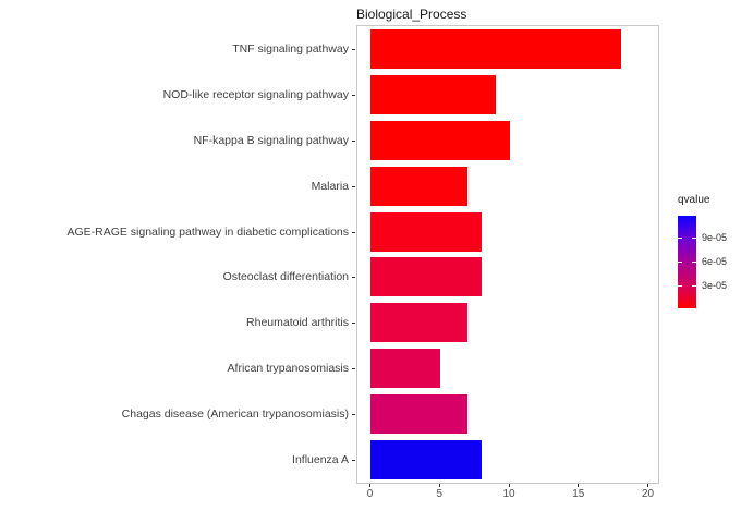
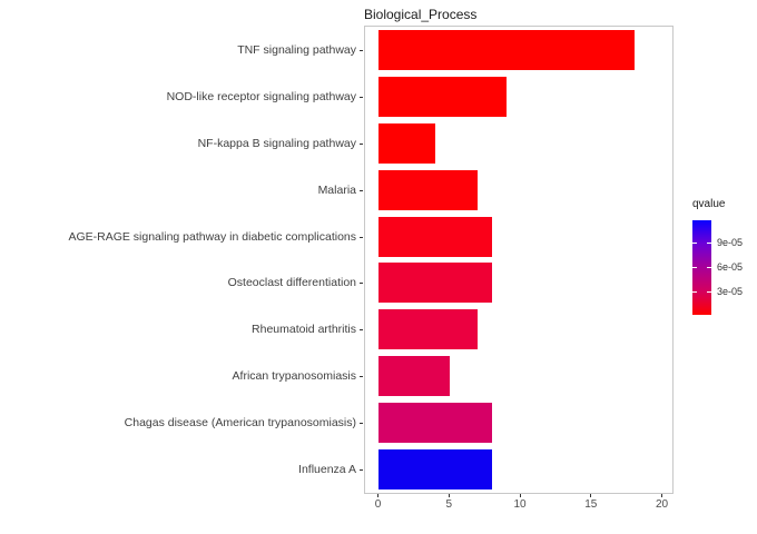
NF-kappa B signaling pathway: 10 -> 4
Chagas disease (American trypanosomiasis): 7 -> 8
